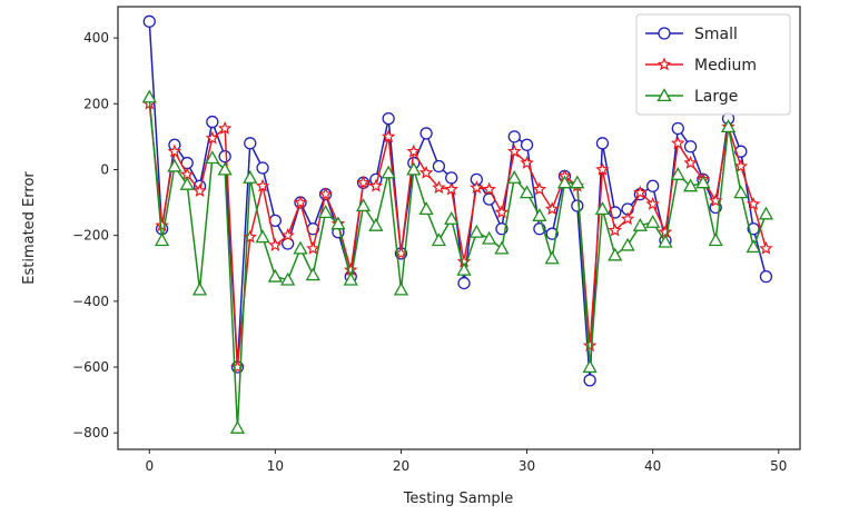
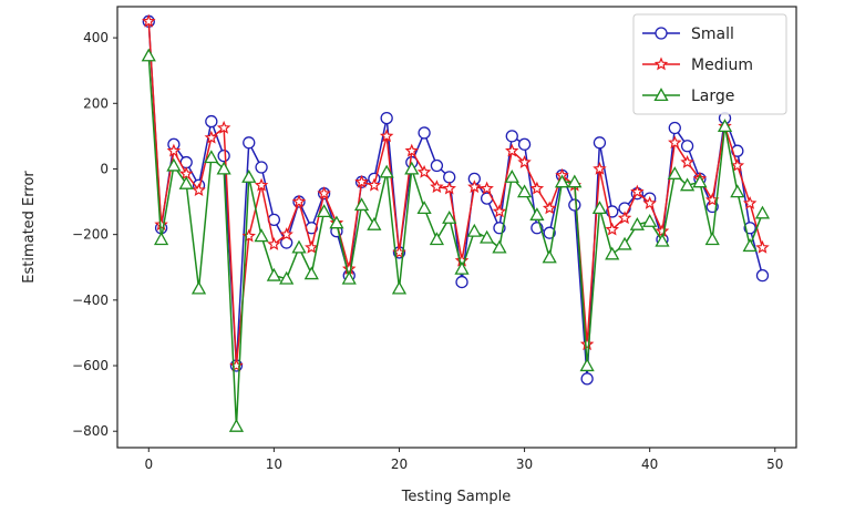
Medium/0: 200 -> 450
Large/0: 220 -> 340
Small/40: -50 -> -90
